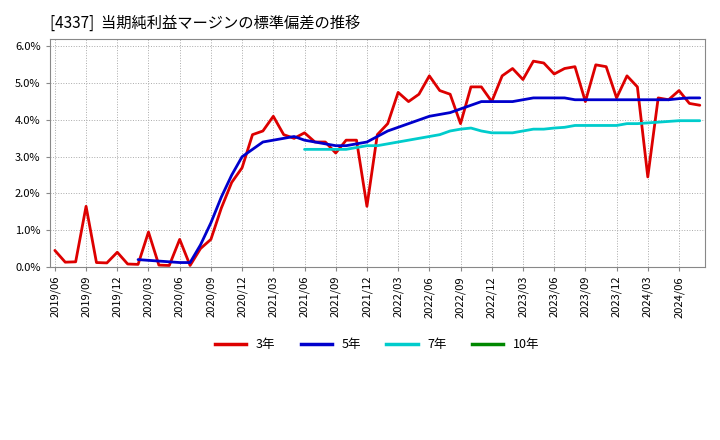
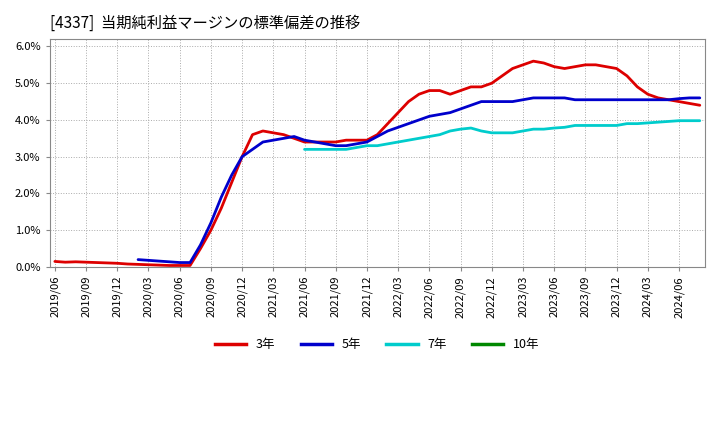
3年/2019/06: 0.45% -> 0.15%
3年/2019/09: 1.65% -> 0.13%
3年/2019/12: 0.40% -> 0.10%
3年/2020/03: 0.95% -> 0.06%
3年/2020/06: 0.75% -> 0.04%
3年/2020/09: 0.75% -> 1.00%
3年/2020/12: 2.70% -> 3.00%
3年/2021/03: 4.10% -> 3.65%
3年/2021/06: 3.65% -> 3.40%
3年/2021/09: 3.10% -> 3.40%
3年/2021/12: 1.65% -> 3.45%
3年/2022/03: 4.75% -> 4.20%
3年/2022/06: 5.20% -> 4.80%
3年/2022/09: 3.90% -> 4.80%
3年/2022/12: 4.50% -> 5.00%
3年/2023/03: 5.10% -> 5.50%
3年/2023/06: 5.25% -> 5.45%
3年/2023/09: 4.50% -> 5.50%
3年/2023/12: 4.60% -> 5.40%
3年/2024/03: 2.45% -> 4.70%
3年/2024/06: 4.80% -> 4.50%
